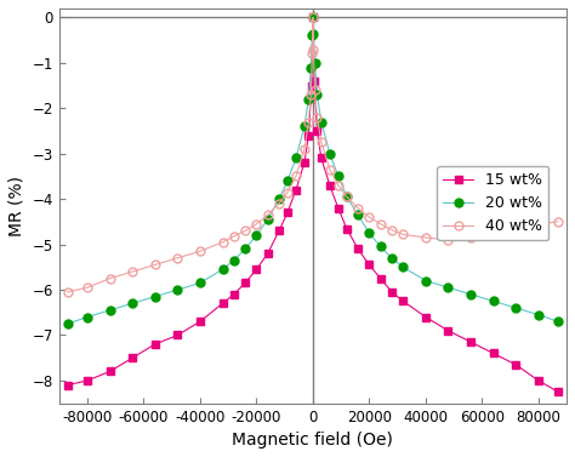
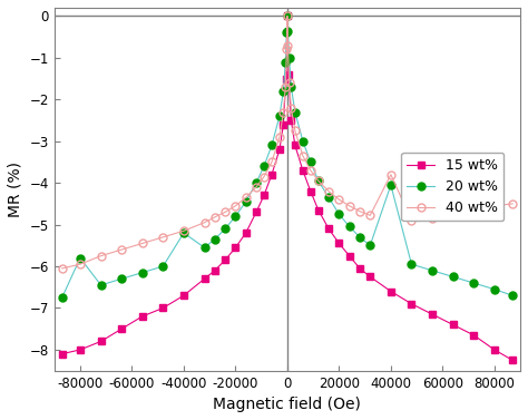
20 wt%/-80000: -6.60 -> -5.80
20 wt%/-40000: -5.85 -> -5.20
20 wt%/40000: -5.80 -> -4.05
40 wt%/40000: -4.85 -> -3.80
